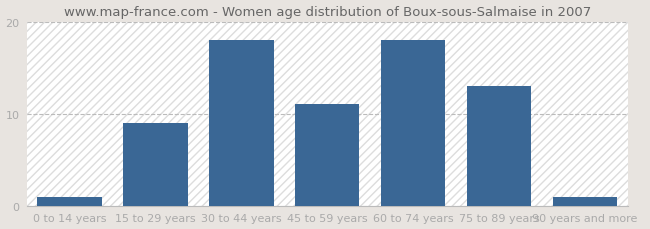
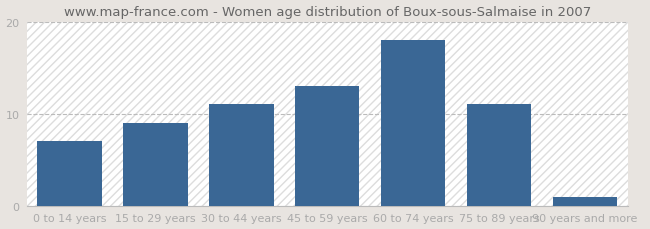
0 to 14 years: 1 -> 7
30 to 44 years: 18 -> 11
45 to 59 years: 11 -> 13
75 to 89 years: 13 -> 11
